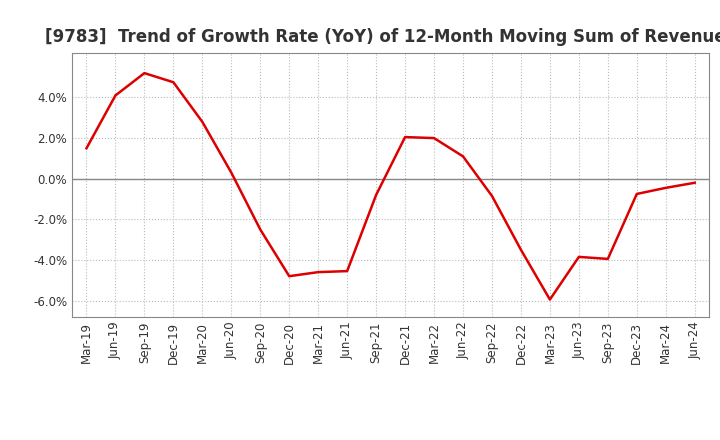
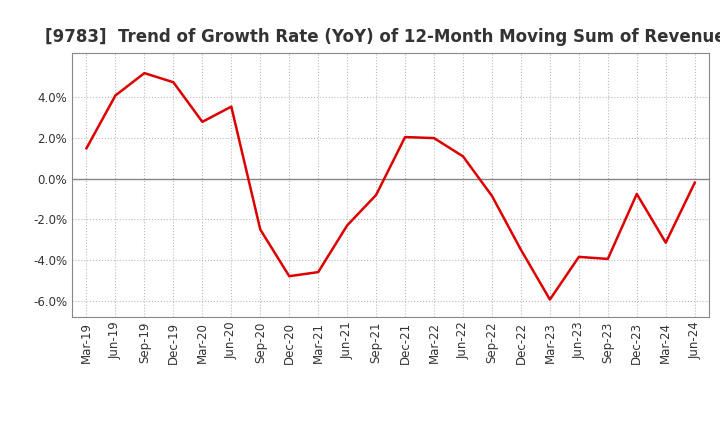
Jun-20: 0.30% -> 3.55%
Jun-21: -4.55% -> -2.30%
Mar-24: -0.45% -> -3.15%
